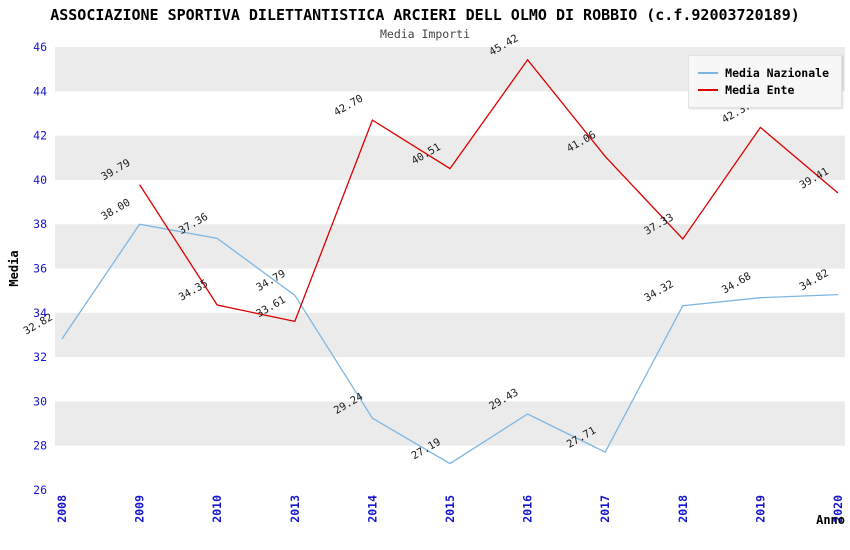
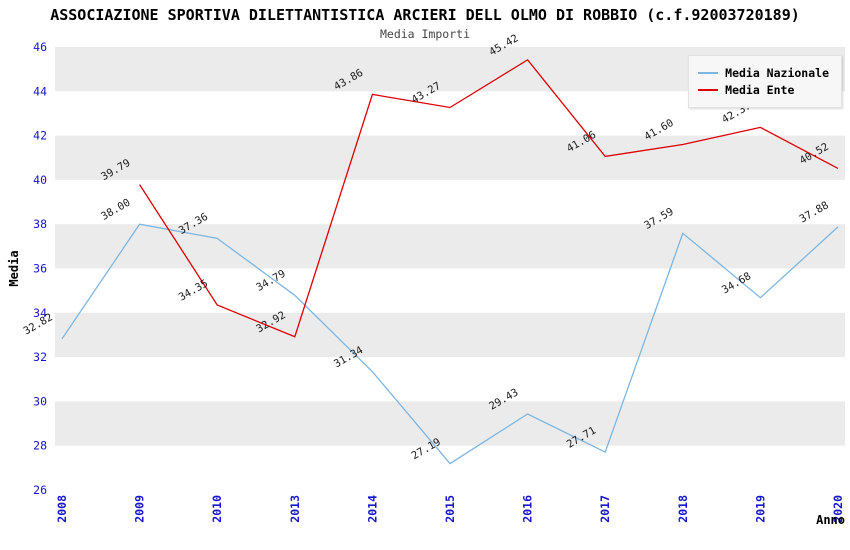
Media Ente/2013: 33.61 -> 32.92
Media Nazionale/2014: 29.24 -> 31.34
Media Ente/2014: 42.70 -> 43.86
Media Ente/2015: 40.51 -> 43.27
Media Nazionale/2018: 34.32 -> 37.59
Media Ente/2018: 37.33 -> 41.60
Media Nazionale/2020: 34.82 -> 37.88
Media Ente/2020: 39.41 -> 40.52
